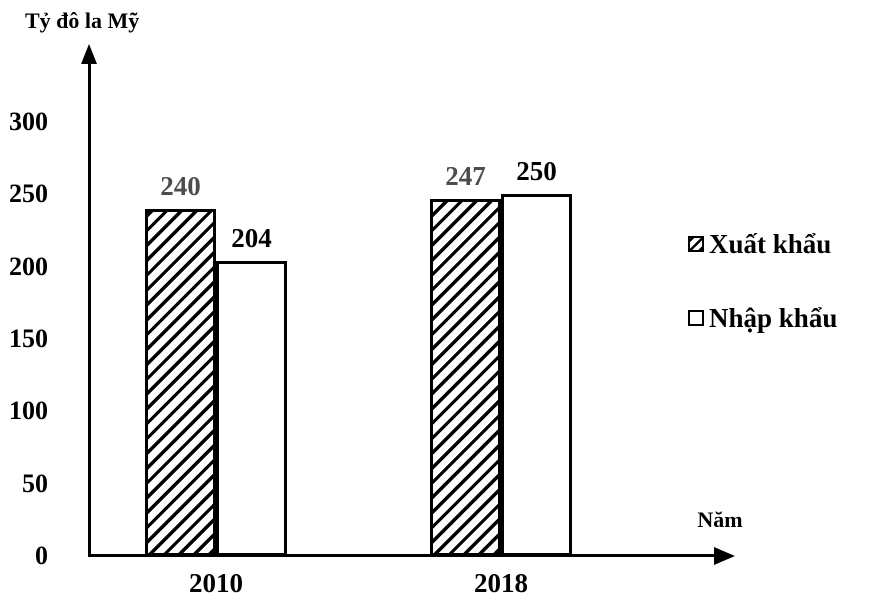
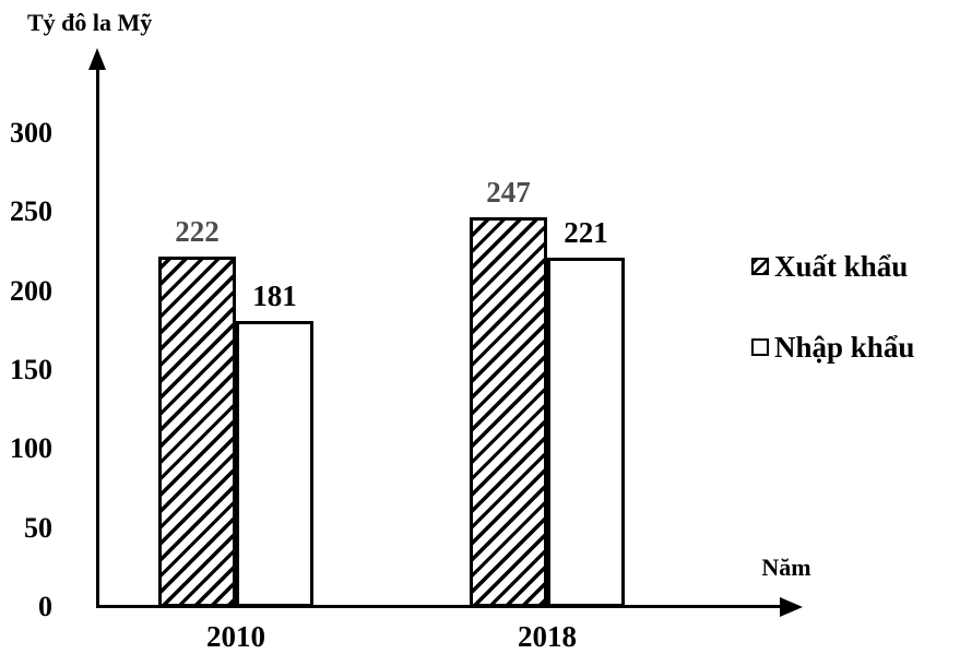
Xuất khẩu/2010: 240 -> 222
Nhập khẩu/2010: 204 -> 181
Nhập khẩu/2018: 250 -> 221
